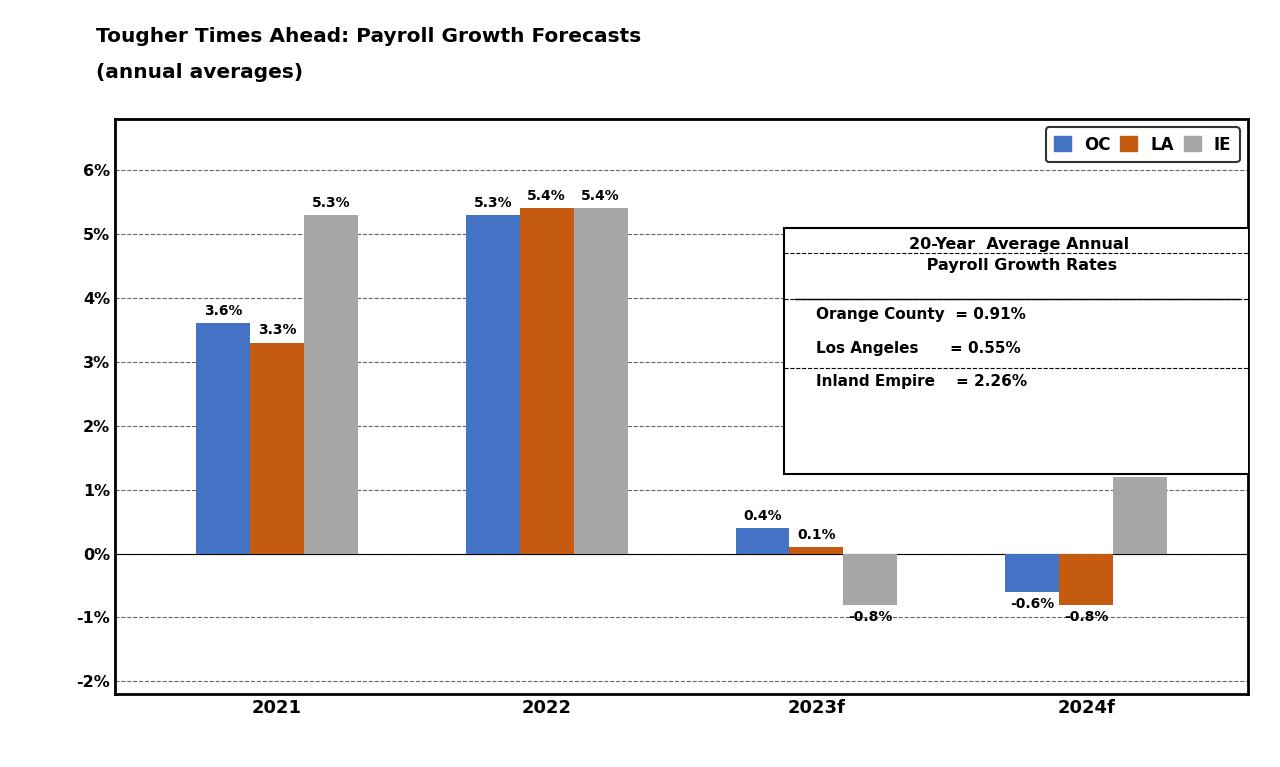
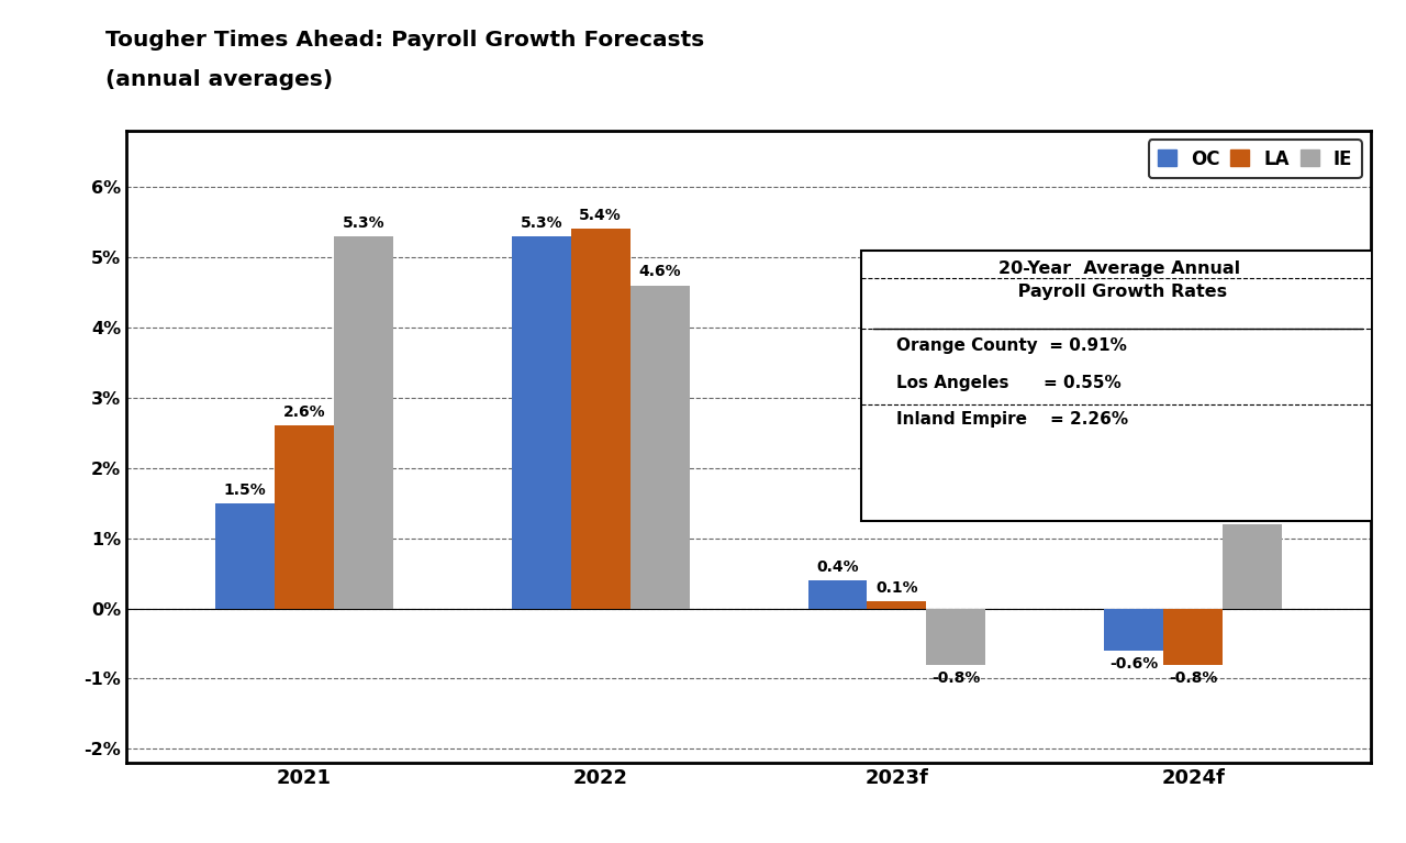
OC/2021: 3.6% -> 1.5%
LA/2021: 3.3% -> 2.6%
IE/2022: 5.4% -> 4.6%
